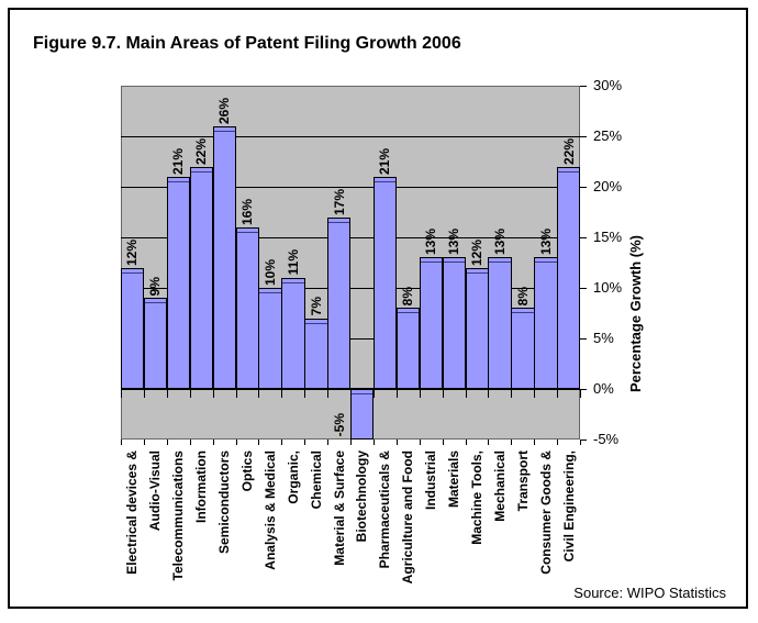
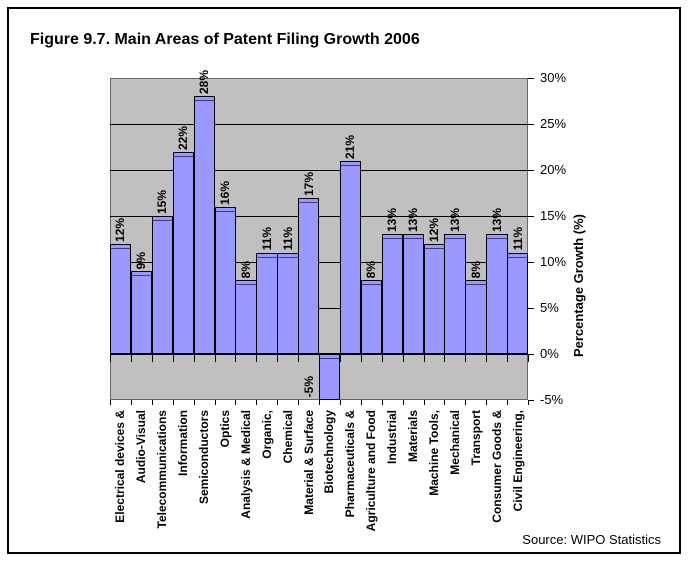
Telecommunications: 21% -> 15%
Semiconductors: 26% -> 28%
Analysis & Medical: 10% -> 8%
Chemical: 7% -> 11%
Civil Engineering,: 22% -> 11%
